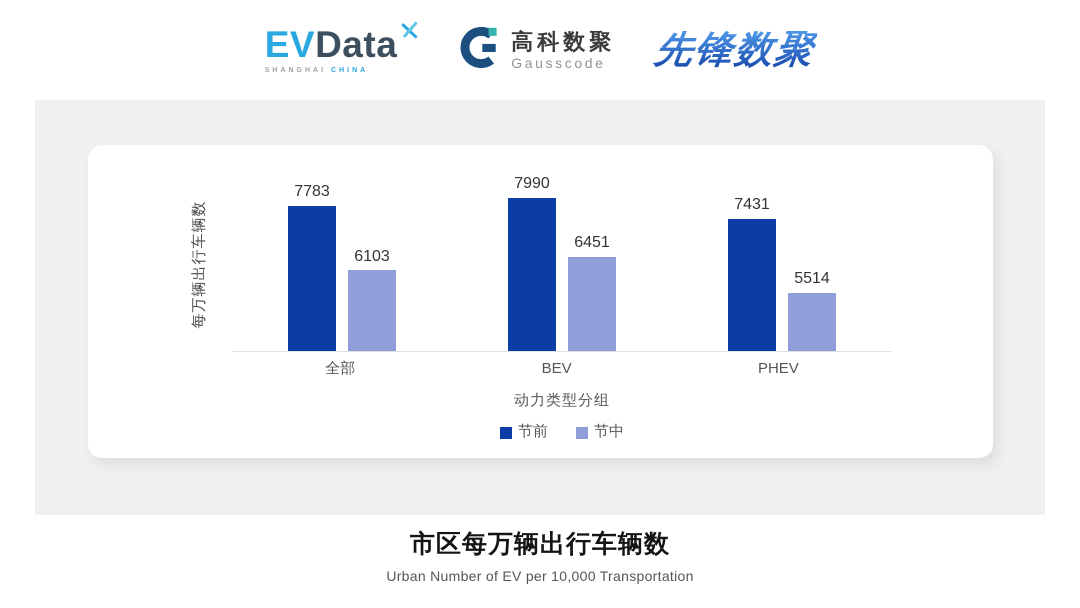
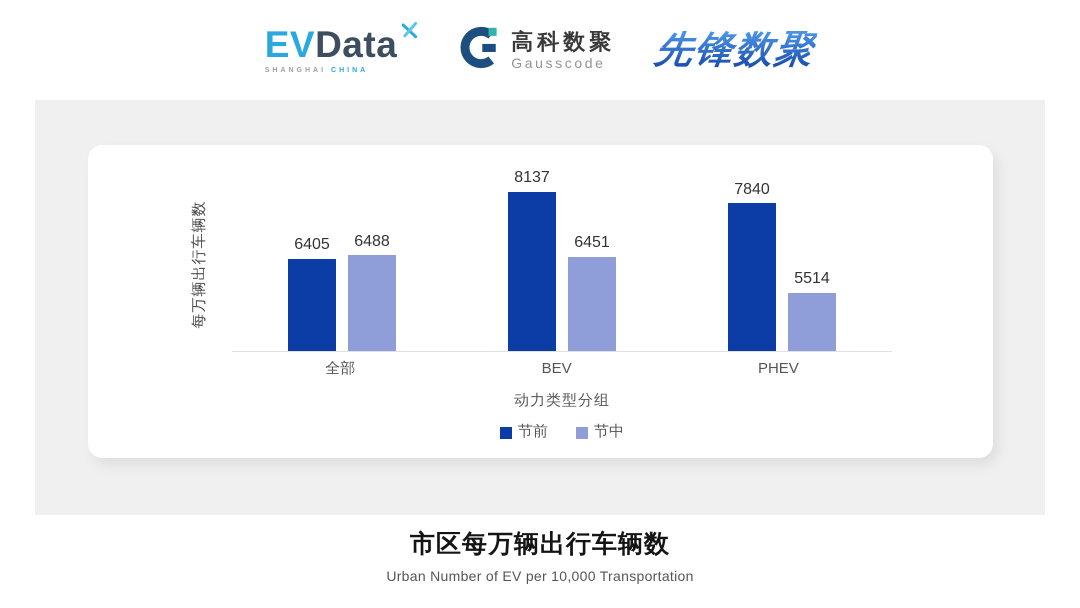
节前/全部: 7783 -> 6405
节中/全部: 6103 -> 6488
节前/BEV: 7990 -> 8137
节前/PHEV: 7431 -> 7840
